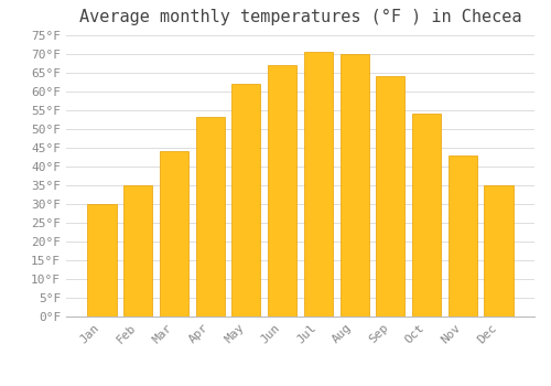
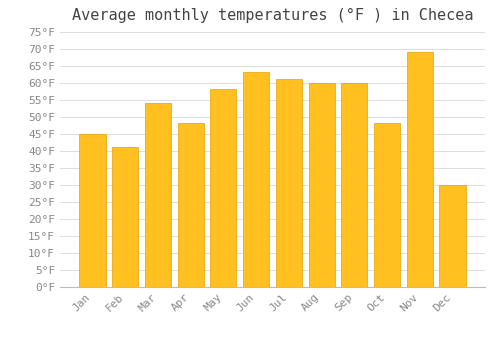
Jan: 30.0°F -> 45.0°F
Feb: 35.0°F -> 41.0°F
Mar: 44.0°F -> 54.0°F
Apr: 53.0°F -> 48.0°F
May: 62.0°F -> 58.0°F
Jun: 67.0°F -> 63.0°F
Jul: 70.5°F -> 61.0°F
Aug: 70.0°F -> 60.0°F
Sep: 64.0°F -> 60.0°F
Oct: 54.0°F -> 48.0°F
Nov: 43.0°F -> 69.0°F
Dec: 35.0°F -> 30.0°F
